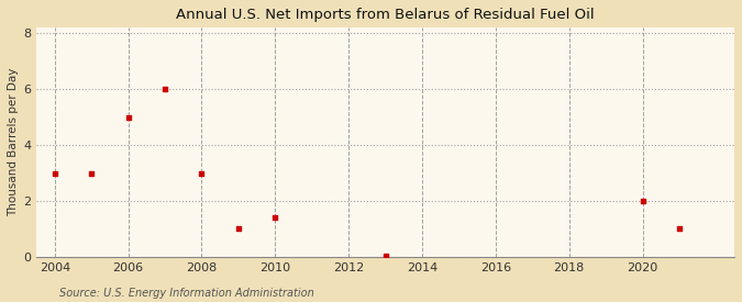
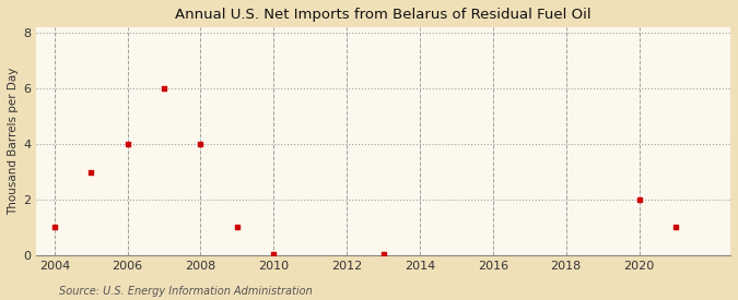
2004: 3.00 -> 1.00
2006: 5.00 -> 4.00
2008: 3.00 -> 4.00
2010: 1.40 -> 0.05
